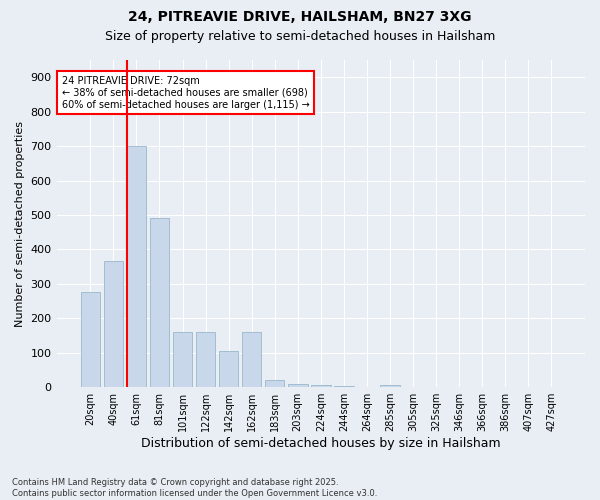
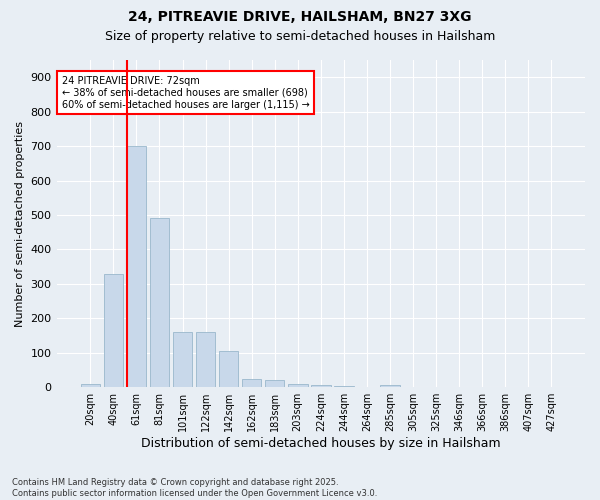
20sqm: 275 -> 10
40sqm: 365 -> 330
162sqm: 160 -> 25
